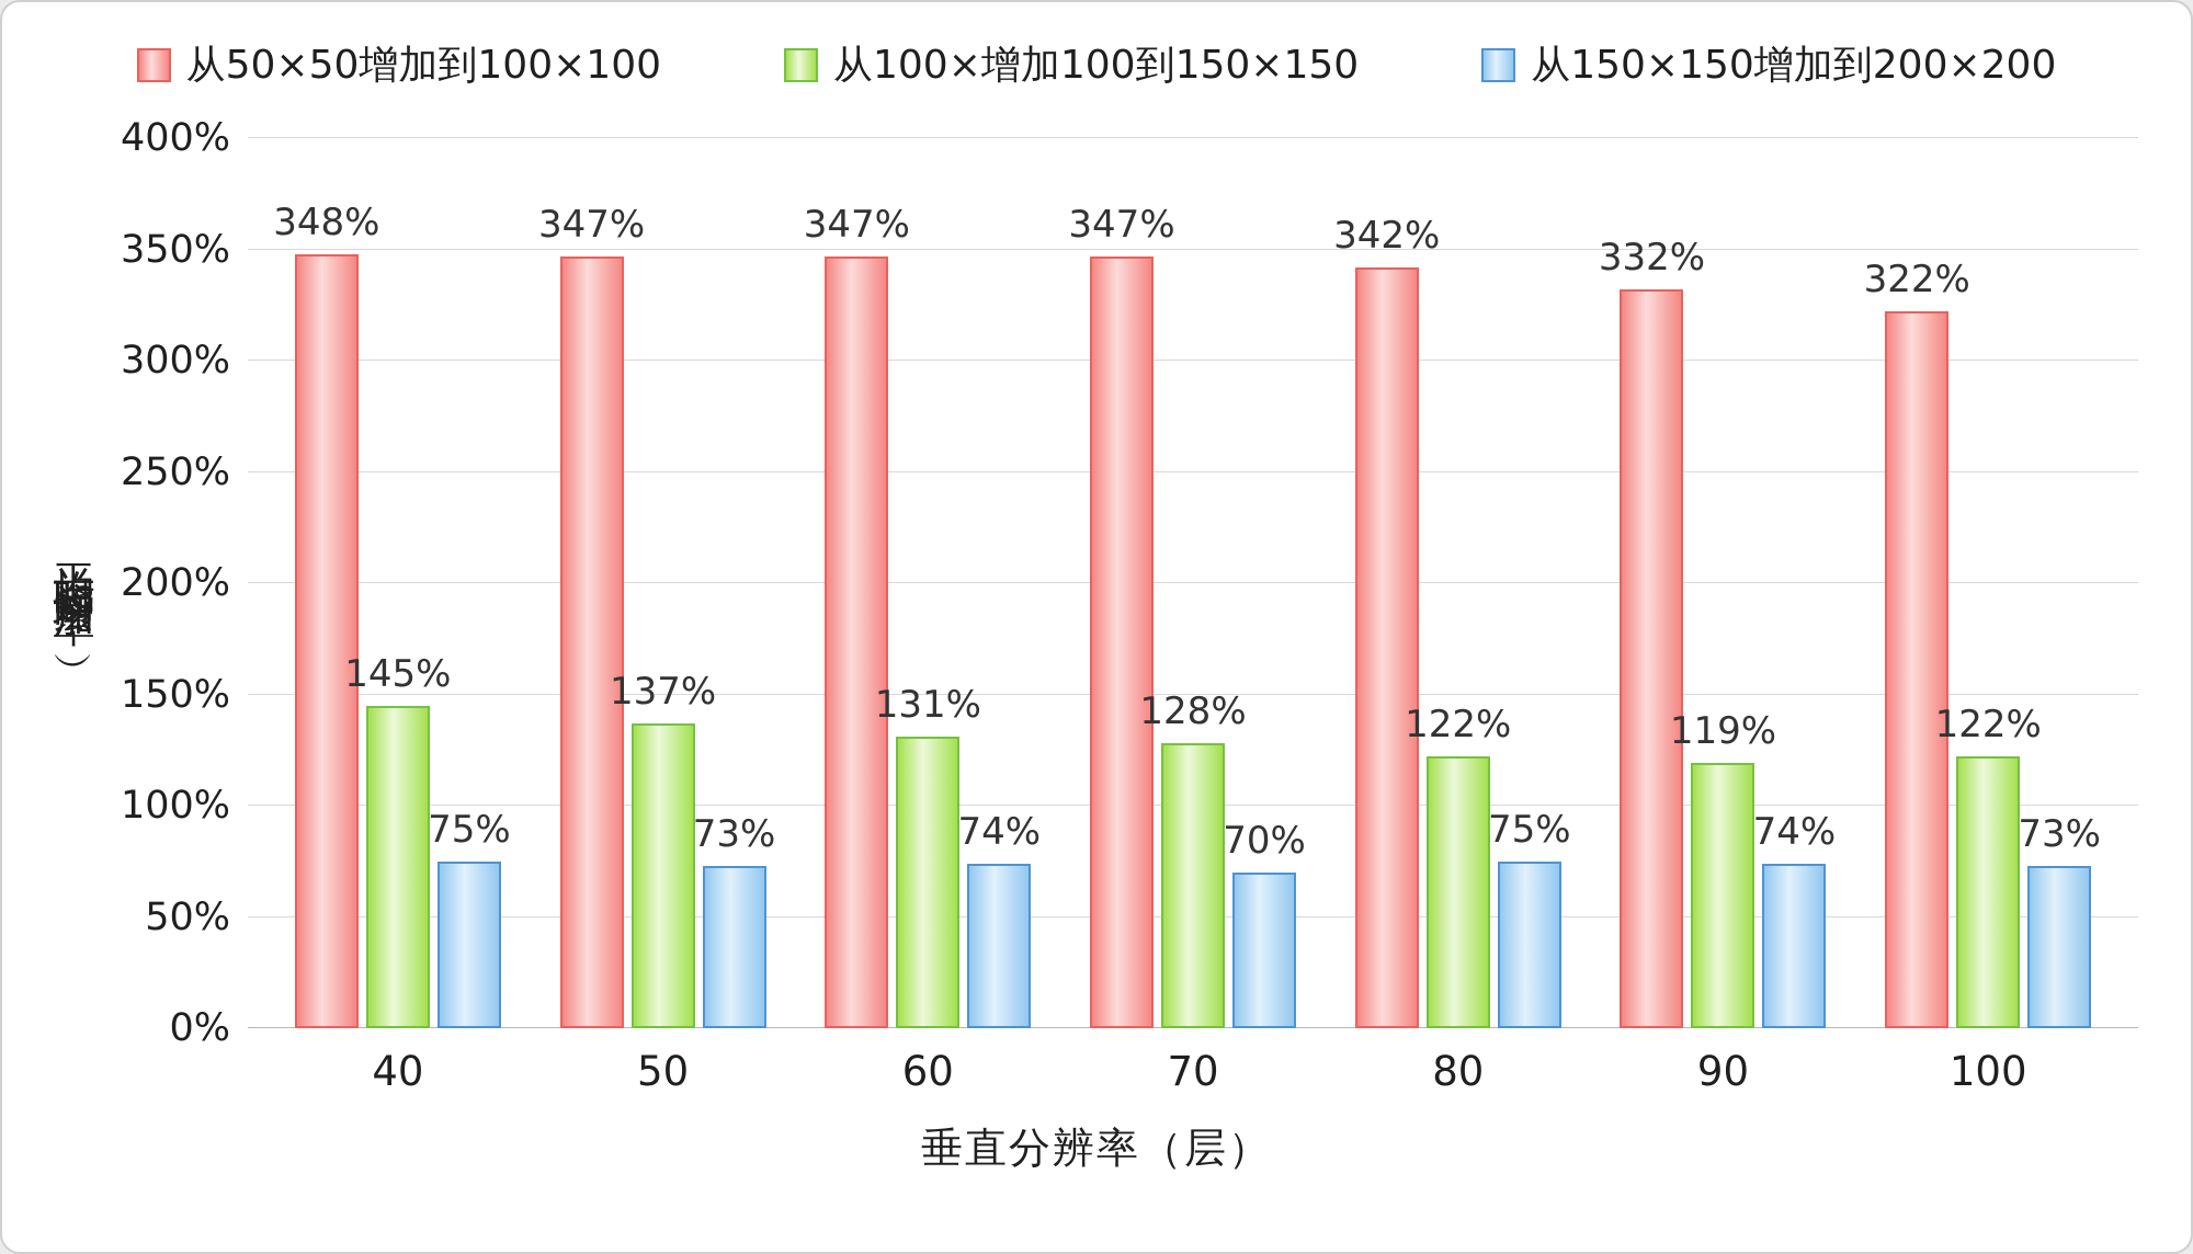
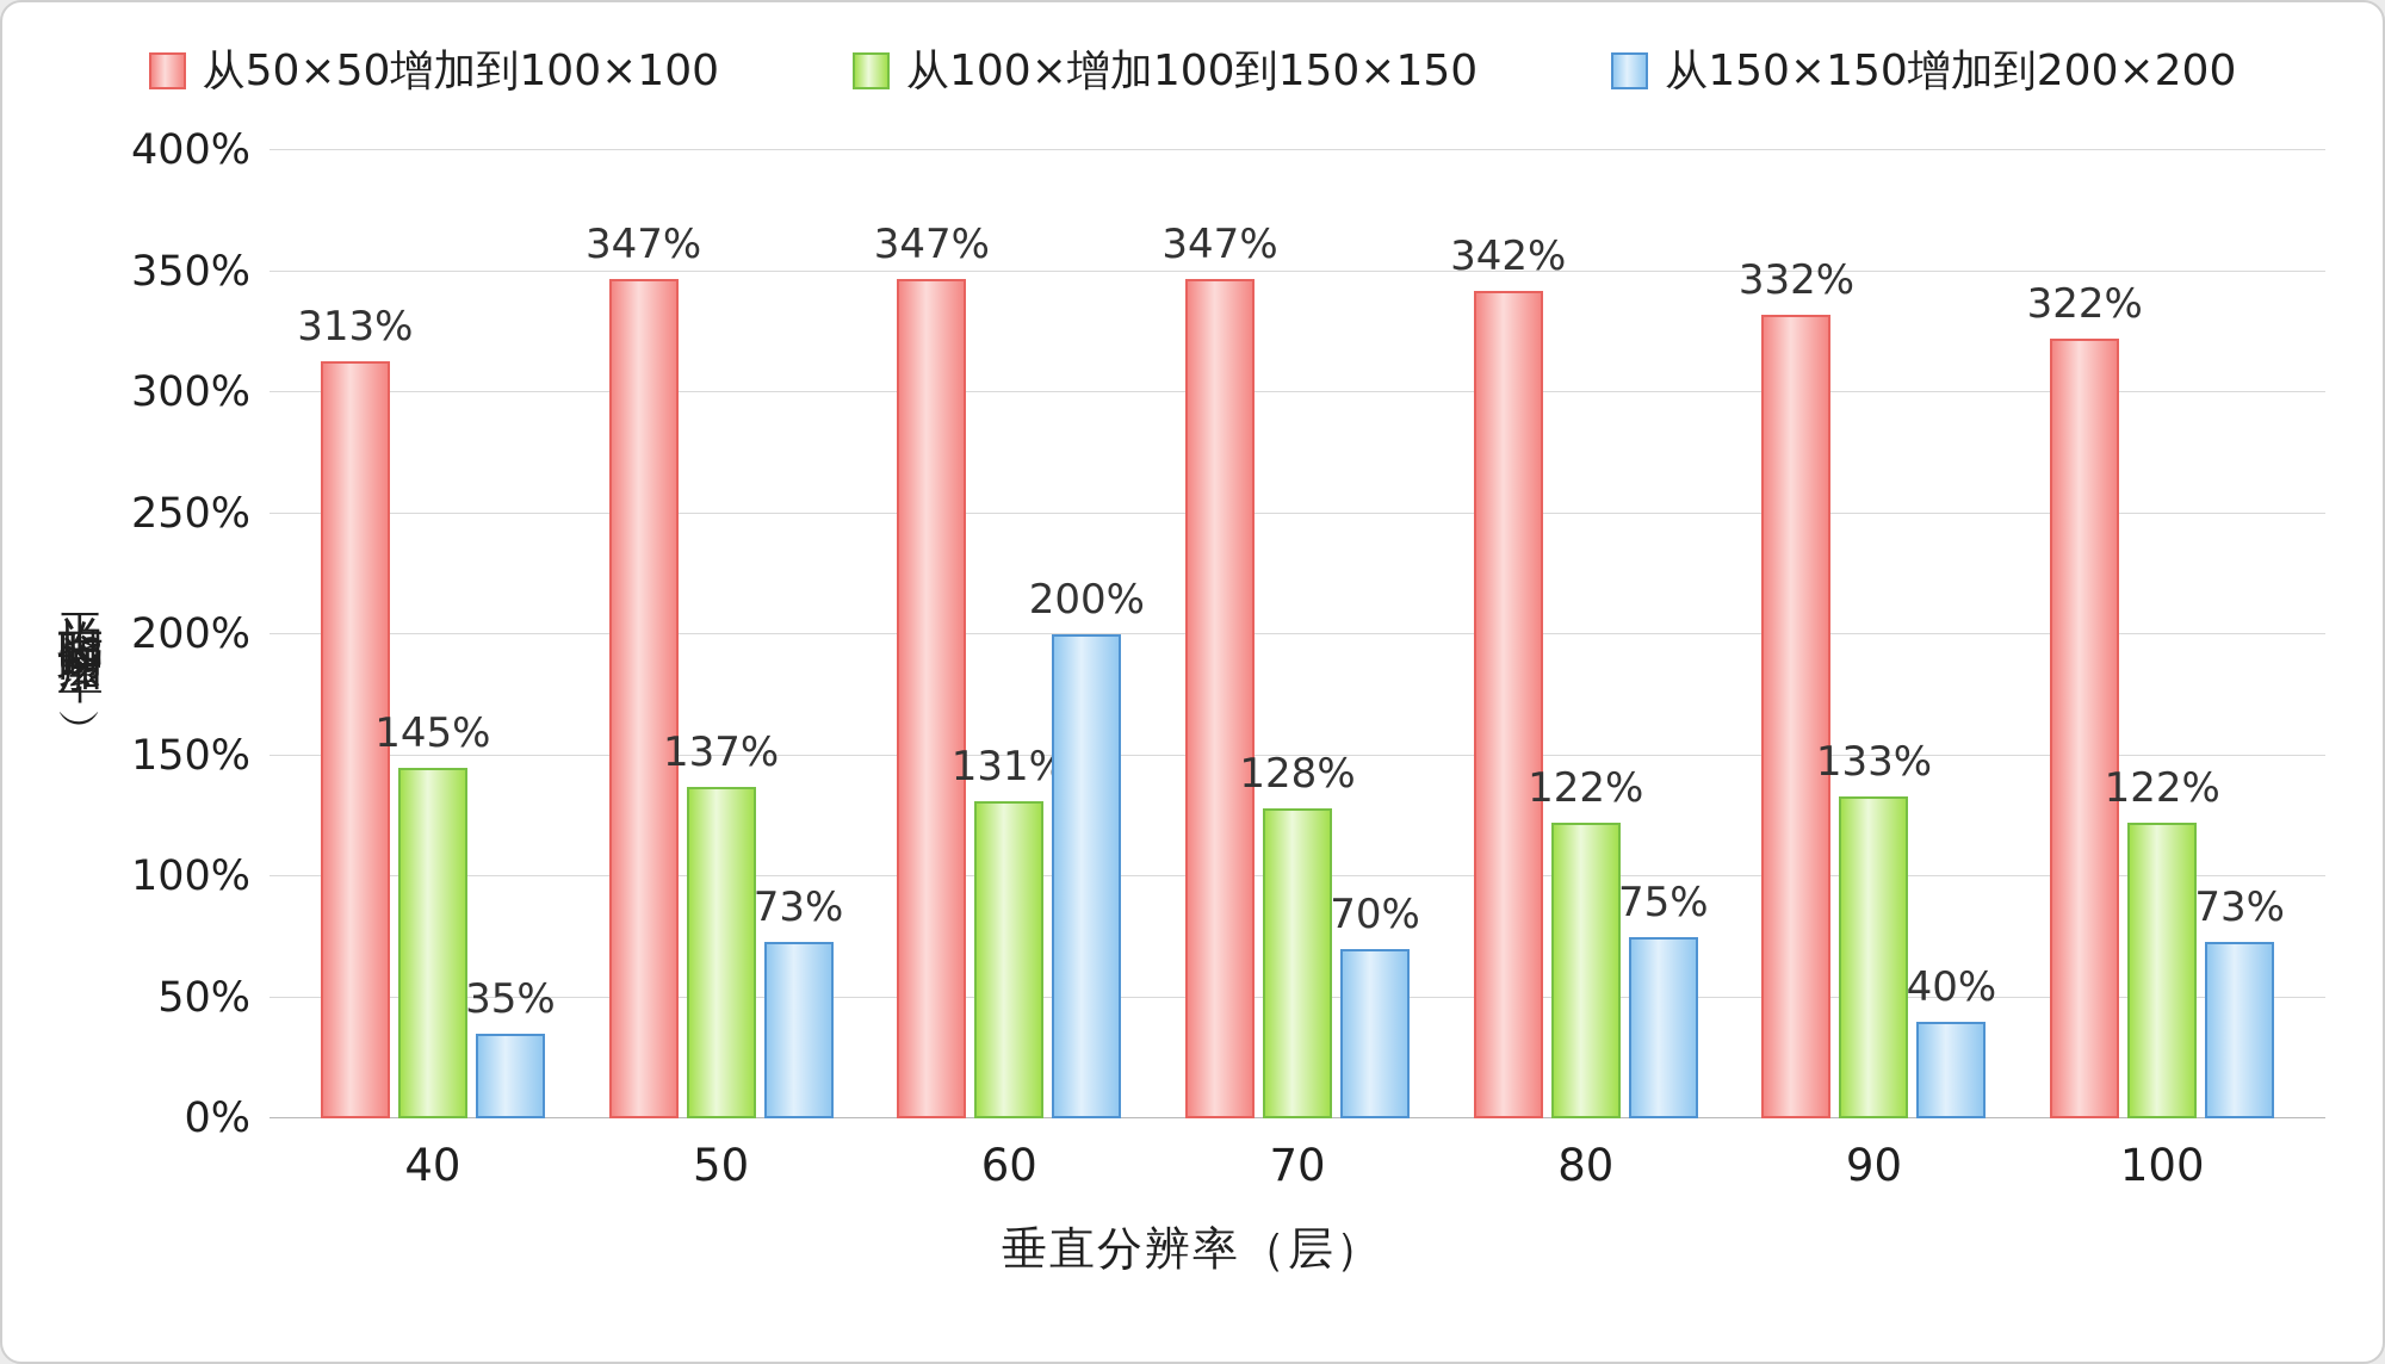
从50×50增加到100×100/40: 348% -> 313%
从150×150增加到200×200/40: 75% -> 35%
从150×150增加到200×200/60: 74% -> 200%
从100×增加100到150×150/90: 119% -> 133%
从150×150增加到200×200/90: 74% -> 40%
